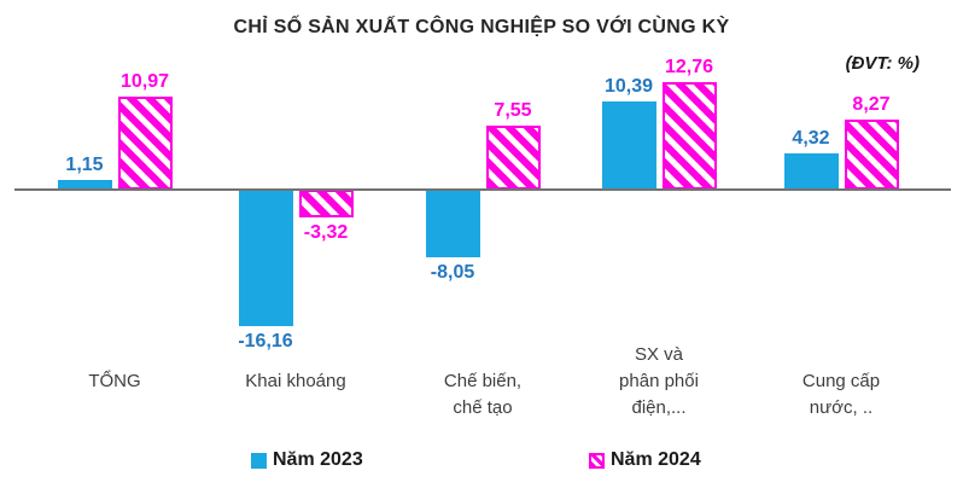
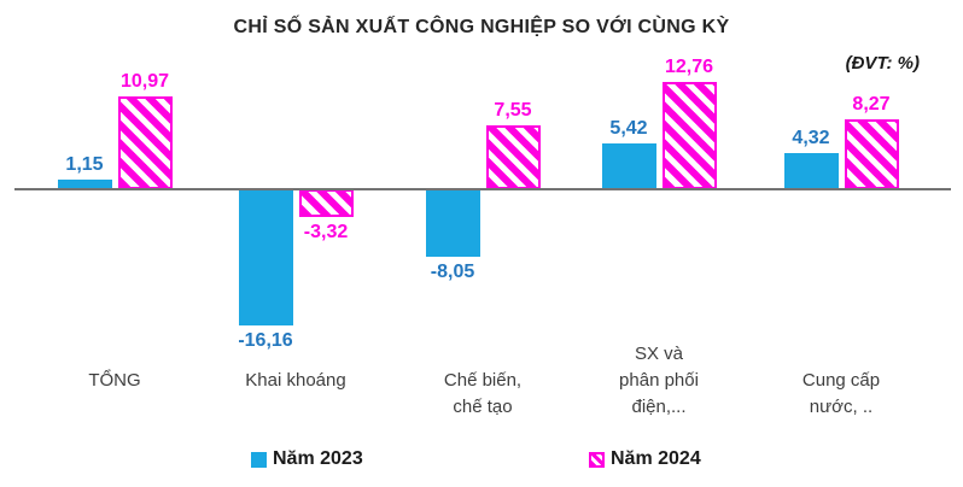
Năm 2023/SX và phân phối điện,...: 10,39 -> 5,42
